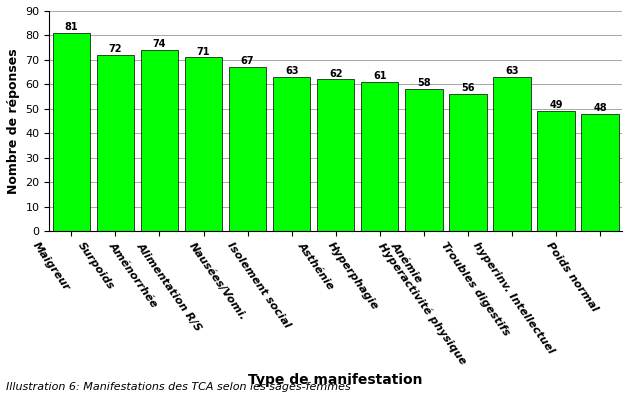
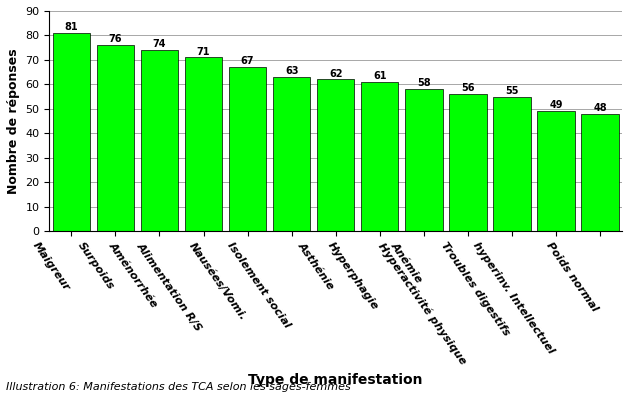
Surpoids: 72 -> 76
Troubles digestifs: 63 -> 55
